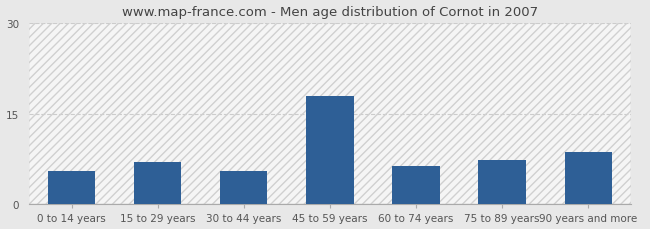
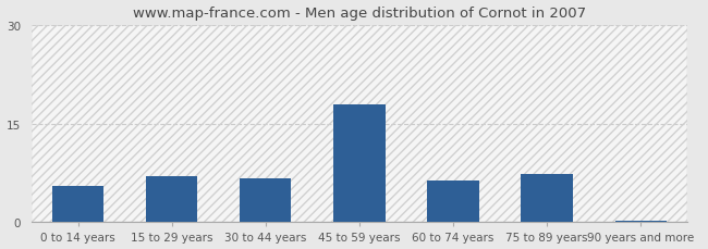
30 to 44 years: 5.6 -> 6.7
90 years and more: 8.6 -> 0.2
